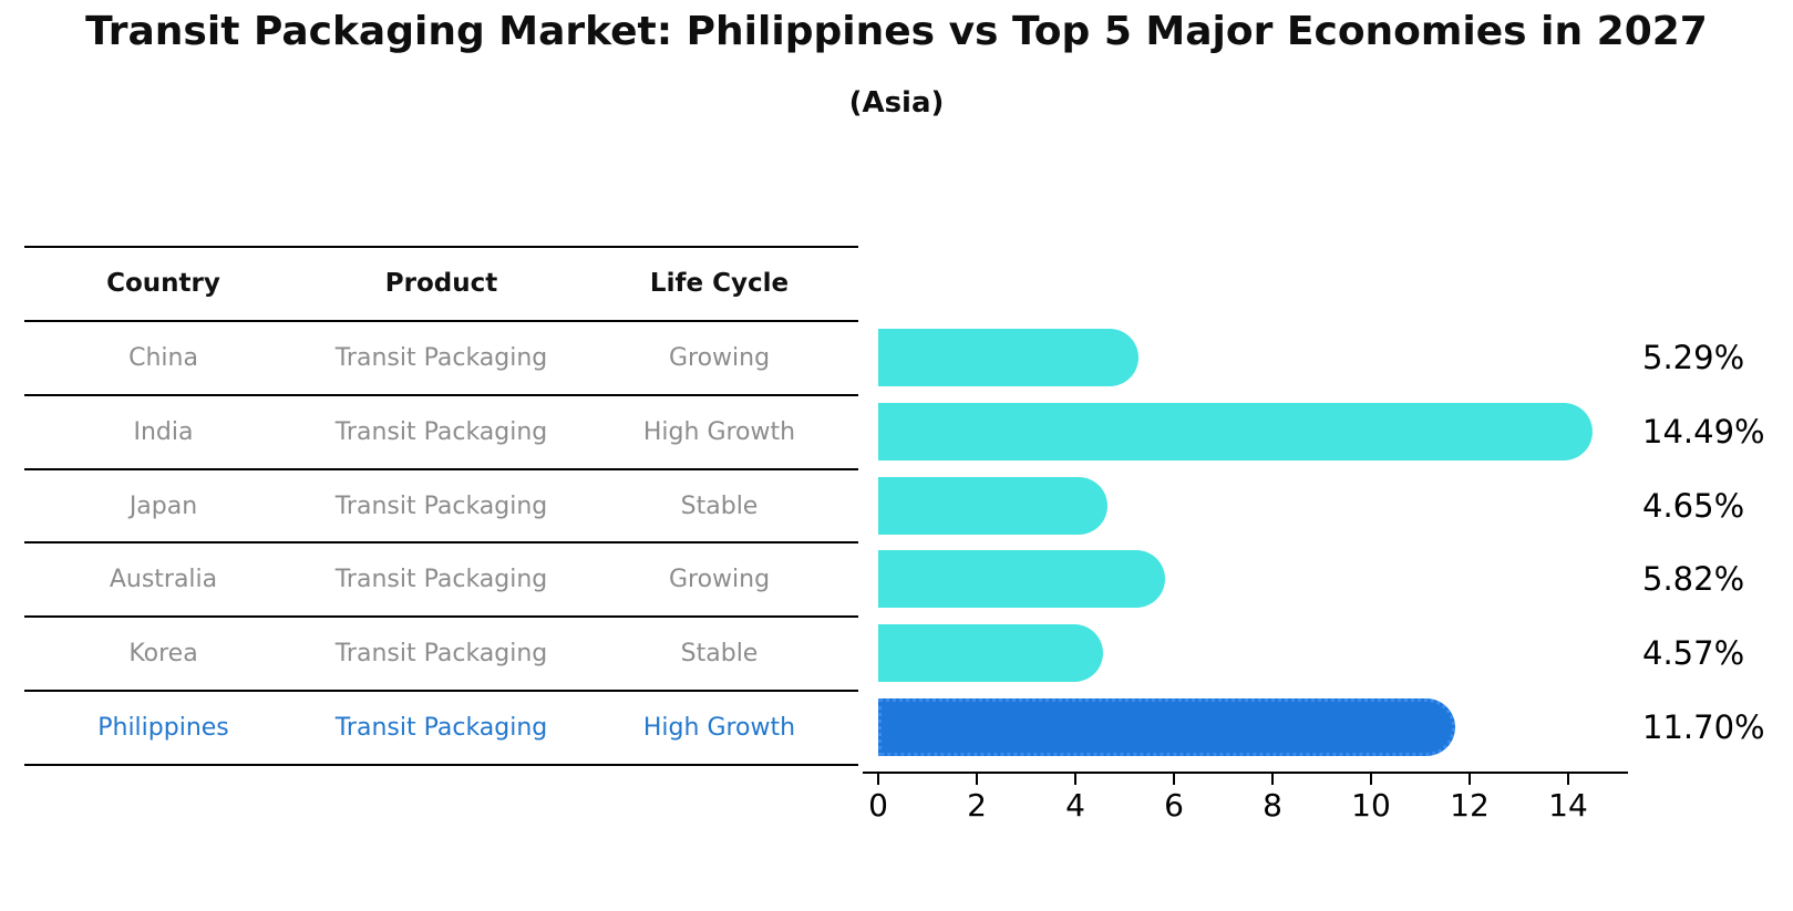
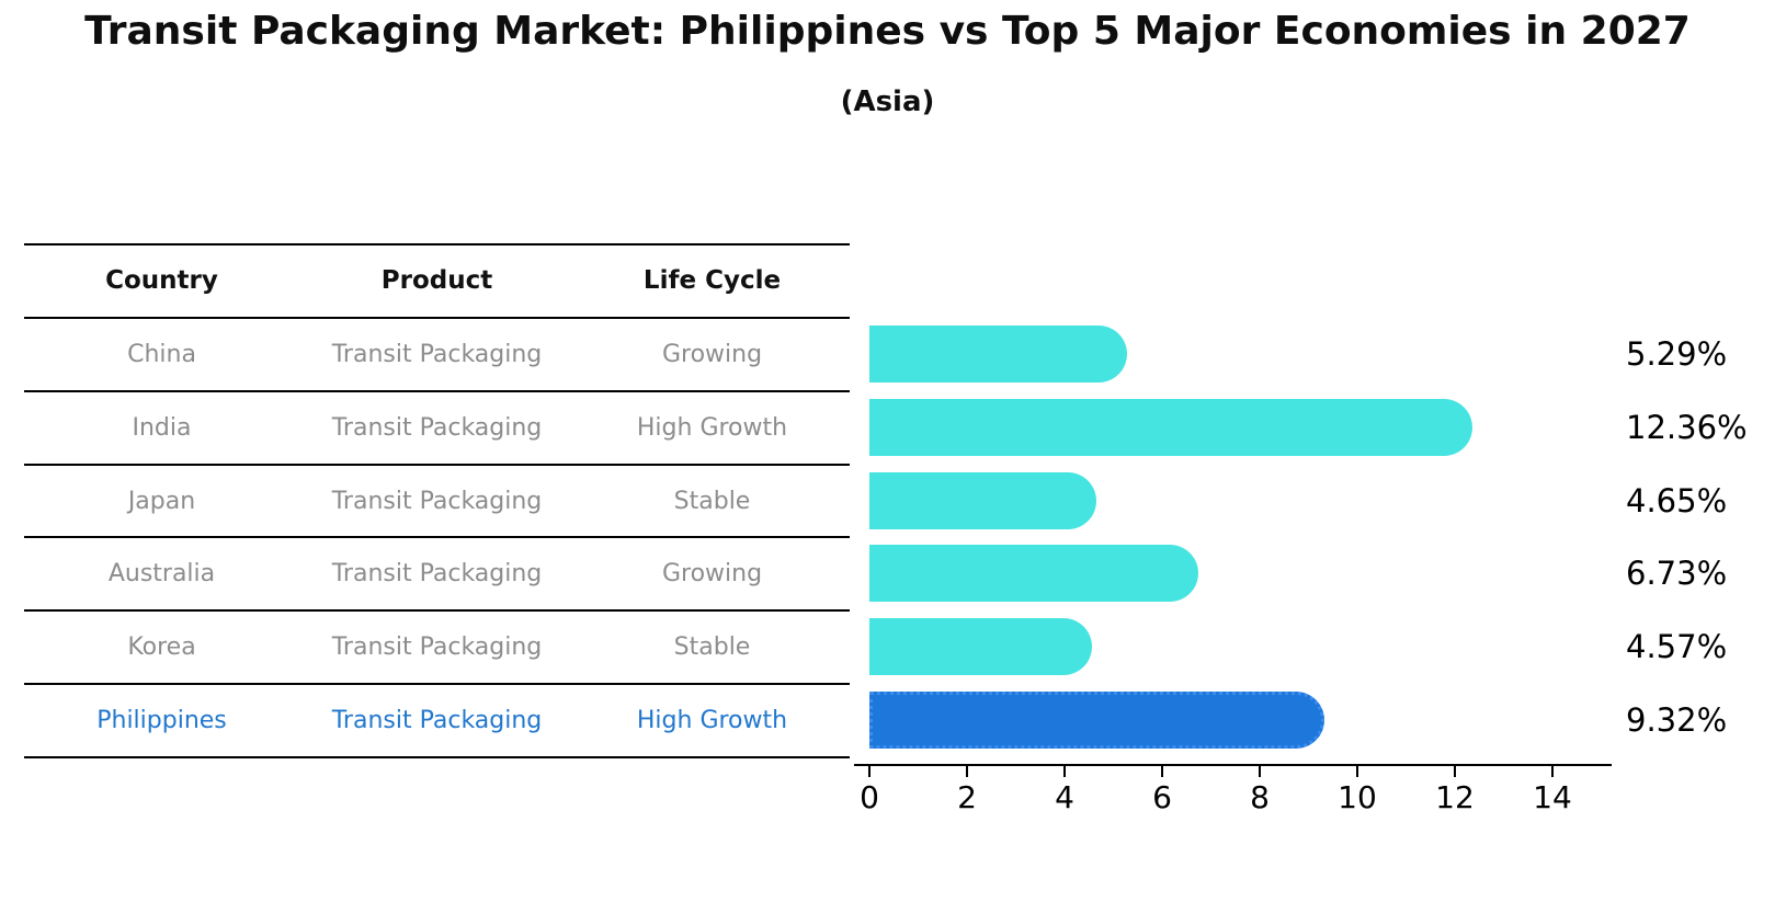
India: 14.49% -> 12.36%
Australia: 5.82% -> 6.73%
Philippines: 11.70% -> 9.32%
